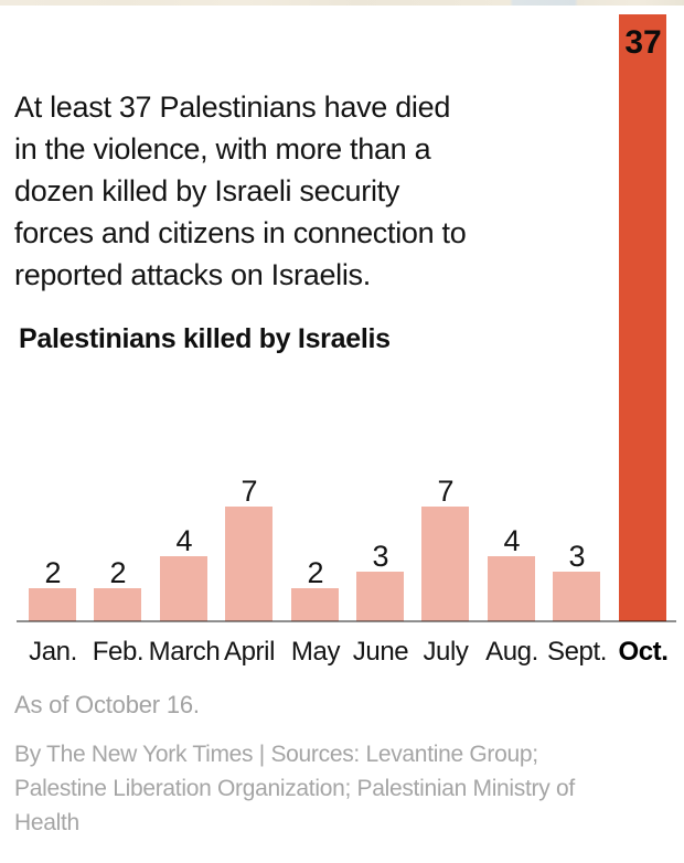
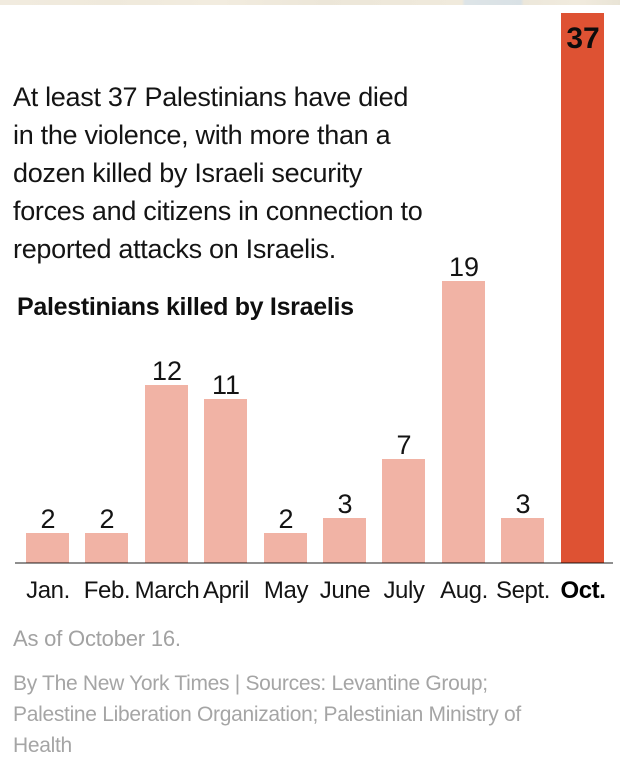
March: 4 -> 12
April: 7 -> 11
Aug.: 4 -> 19
